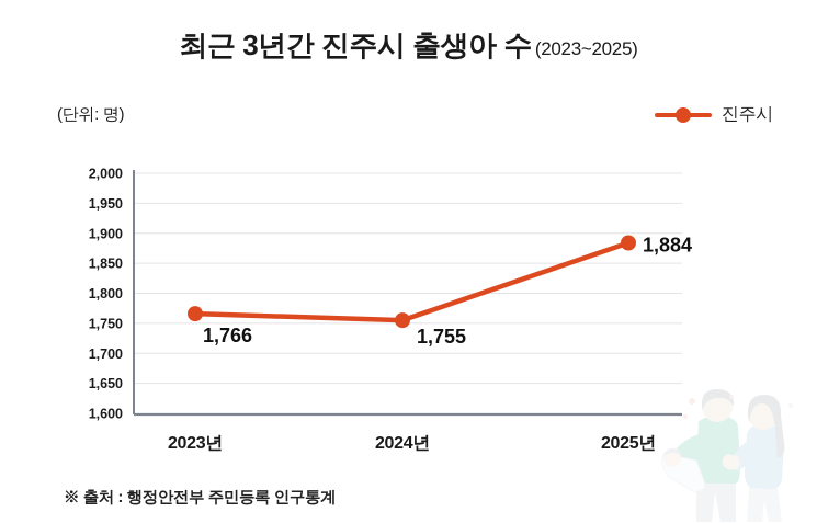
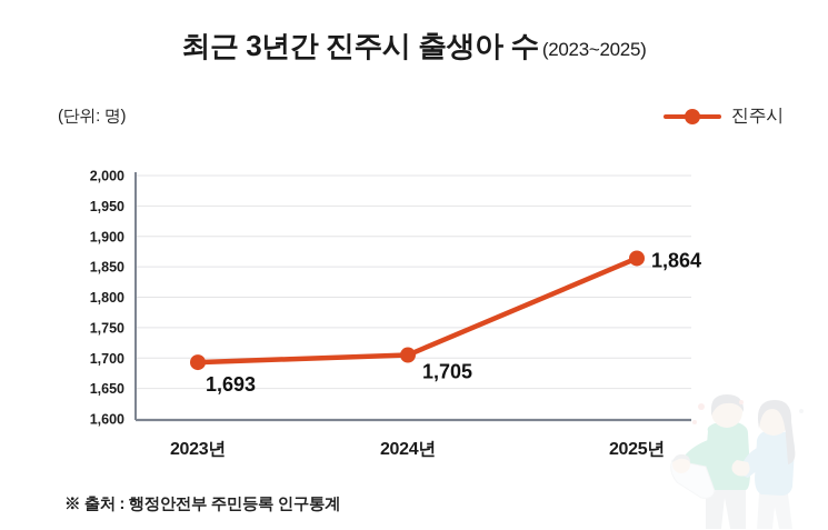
2023년: 1,766 -> 1,693
2024년: 1,755 -> 1,705
2025년: 1,884 -> 1,864
